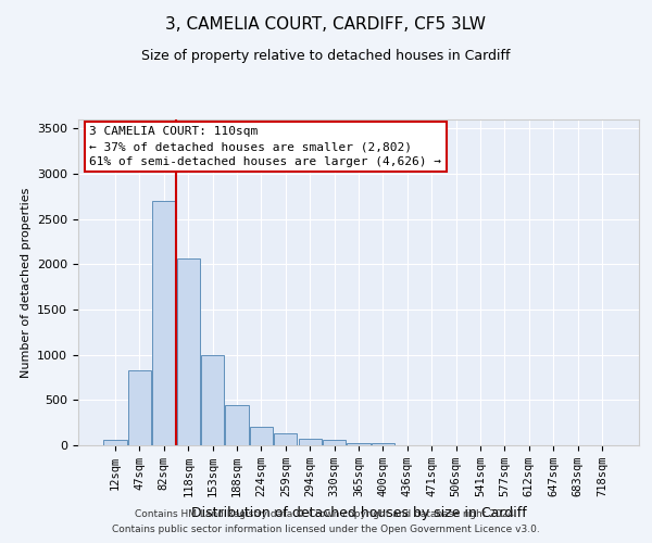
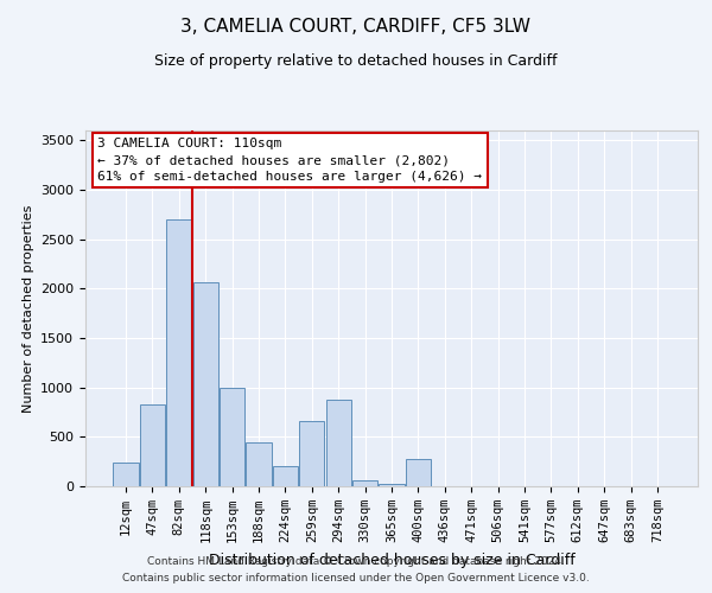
12sqm: 60 -> 240
259sqm: 130 -> 660
294sqm: 80 -> 880
400sqm: 20 -> 280
